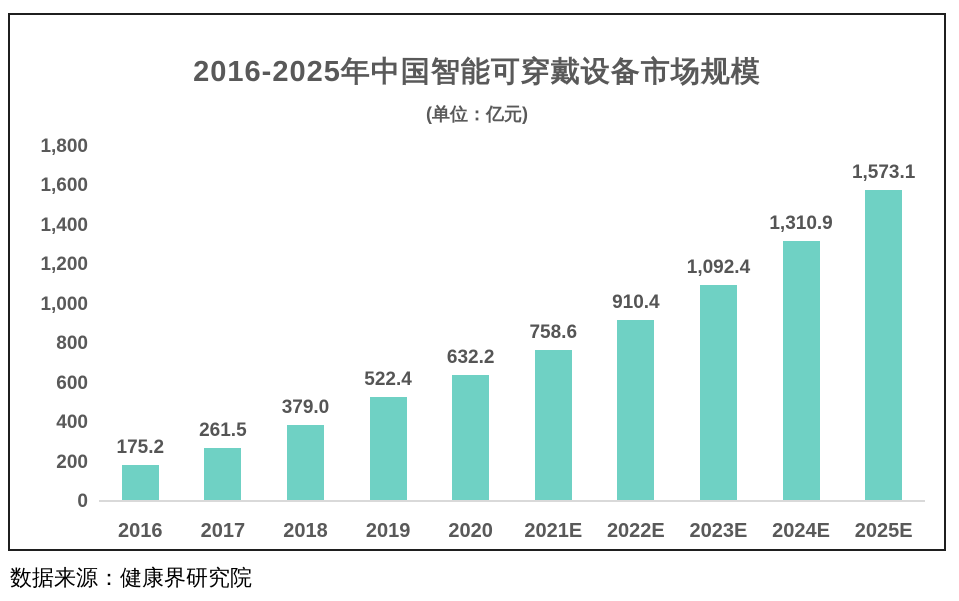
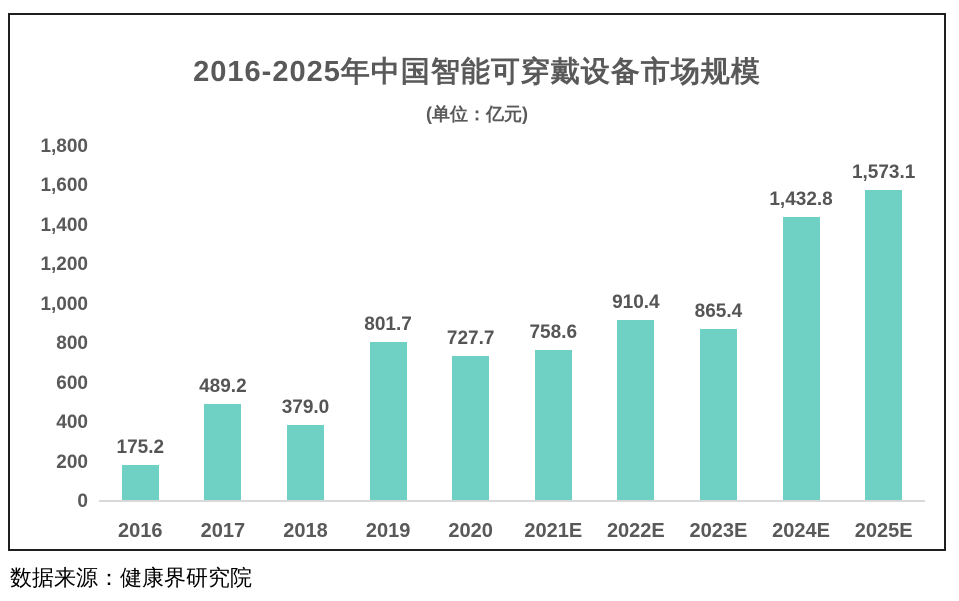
2017: 261.5 -> 489.2
2019: 522.4 -> 801.7
2020: 632.2 -> 727.7
2023E: 1,092.4 -> 865.4
2024E: 1,310.9 -> 1,432.8
